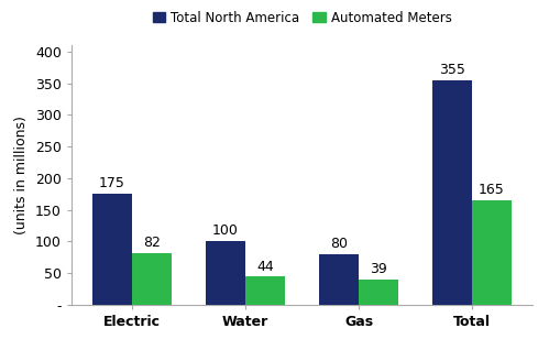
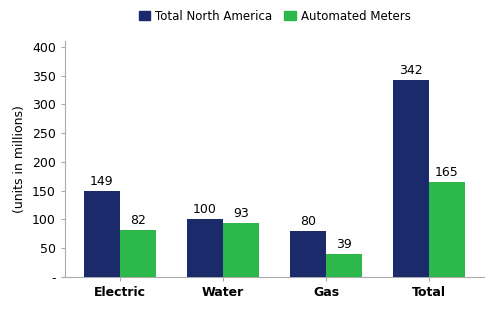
Total North America/Electric: 175 -> 149
Automated Meters/Water: 44 -> 93
Total North America/Total: 355 -> 342
